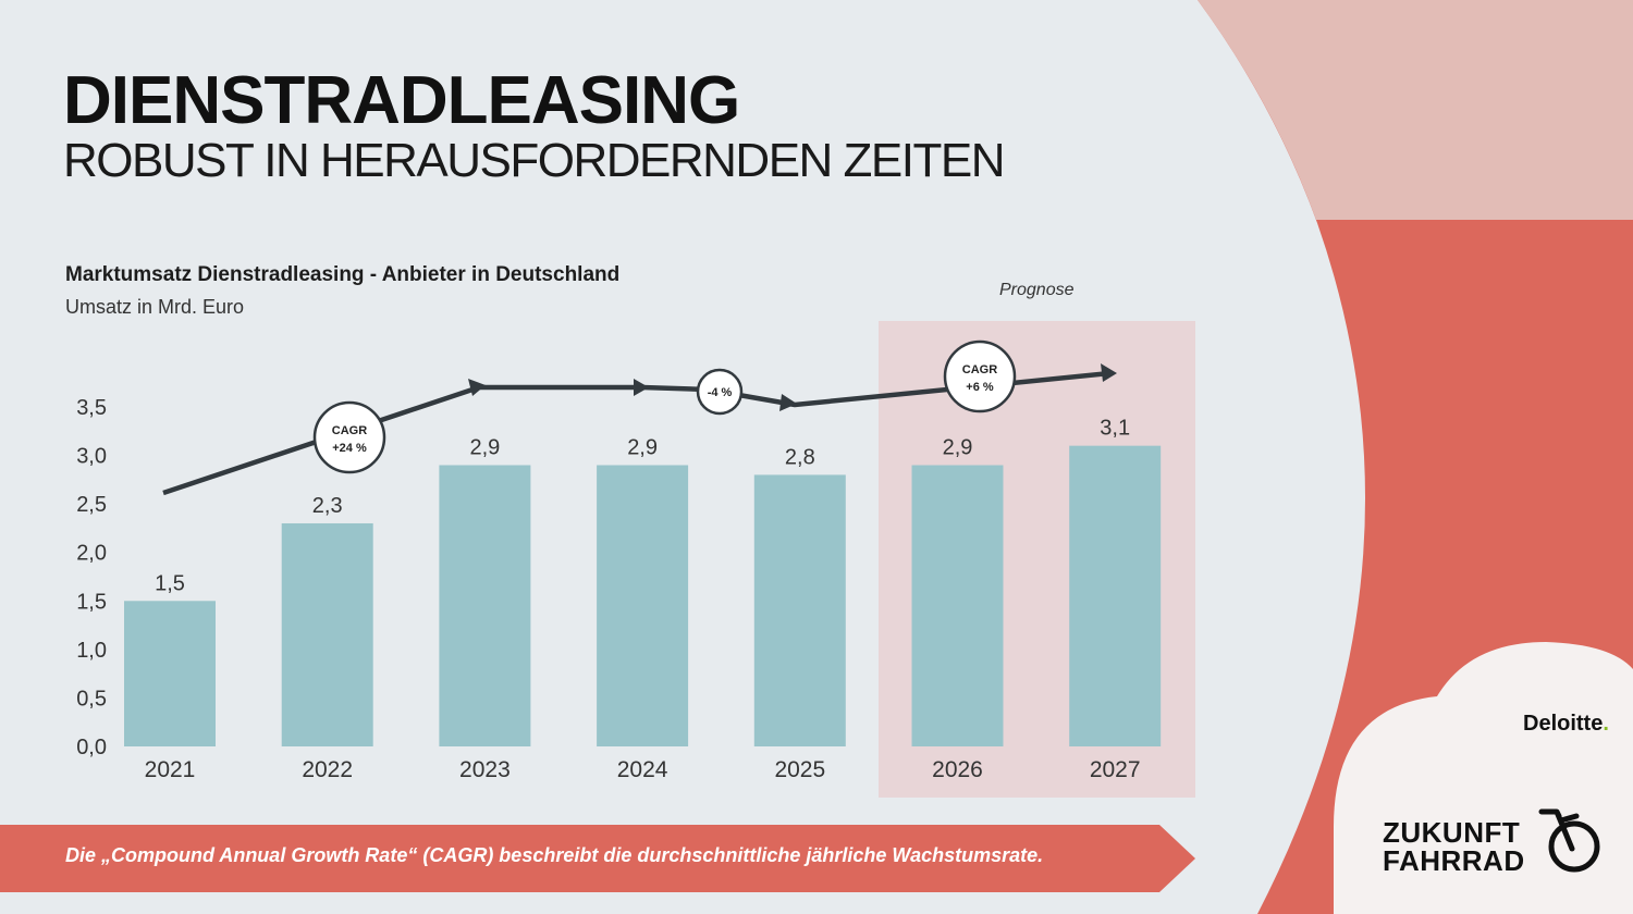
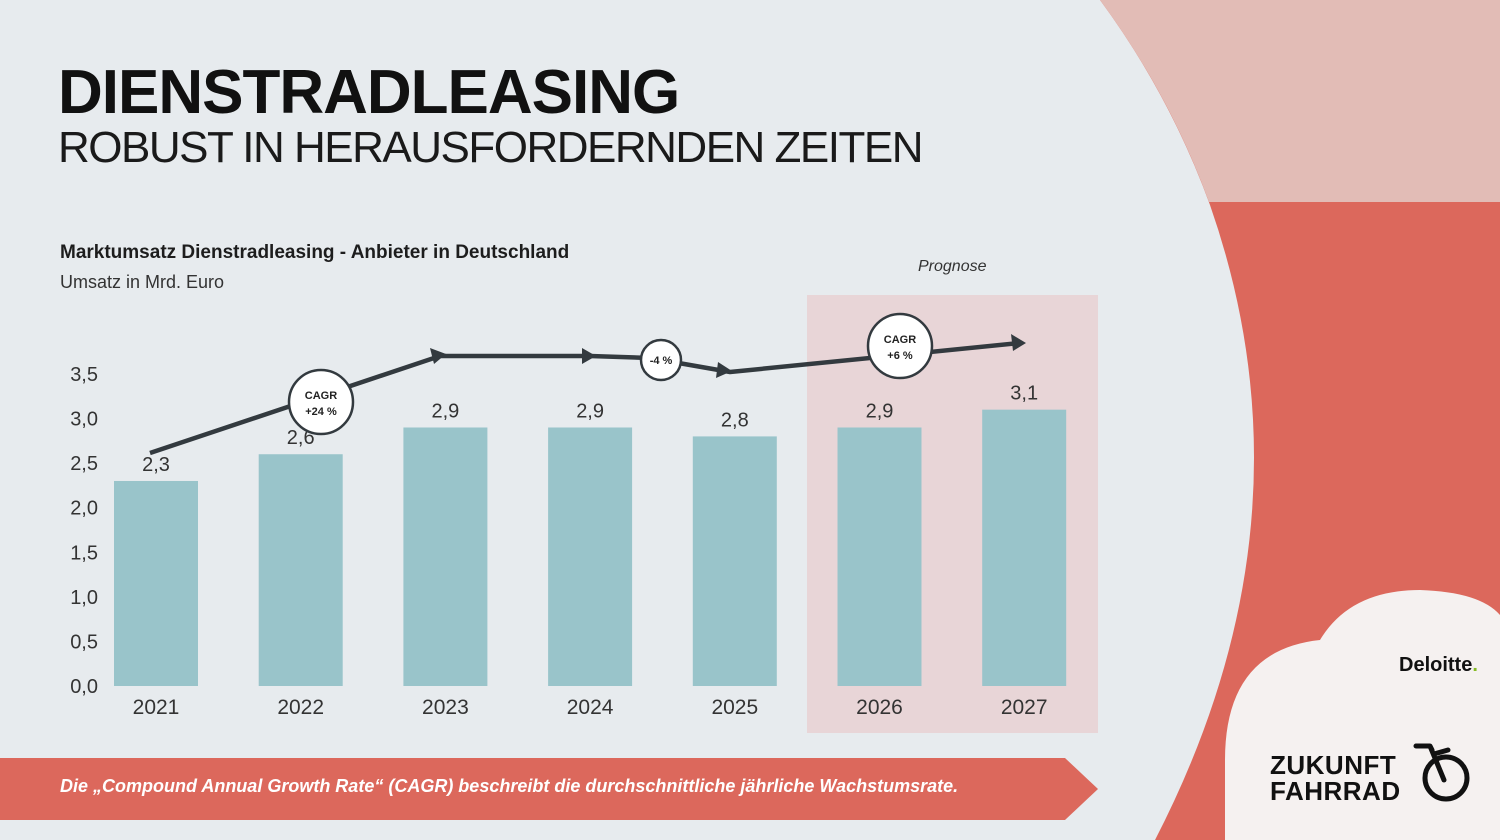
2021: 1,5 -> 2,3
2022: 2,3 -> 2,6
